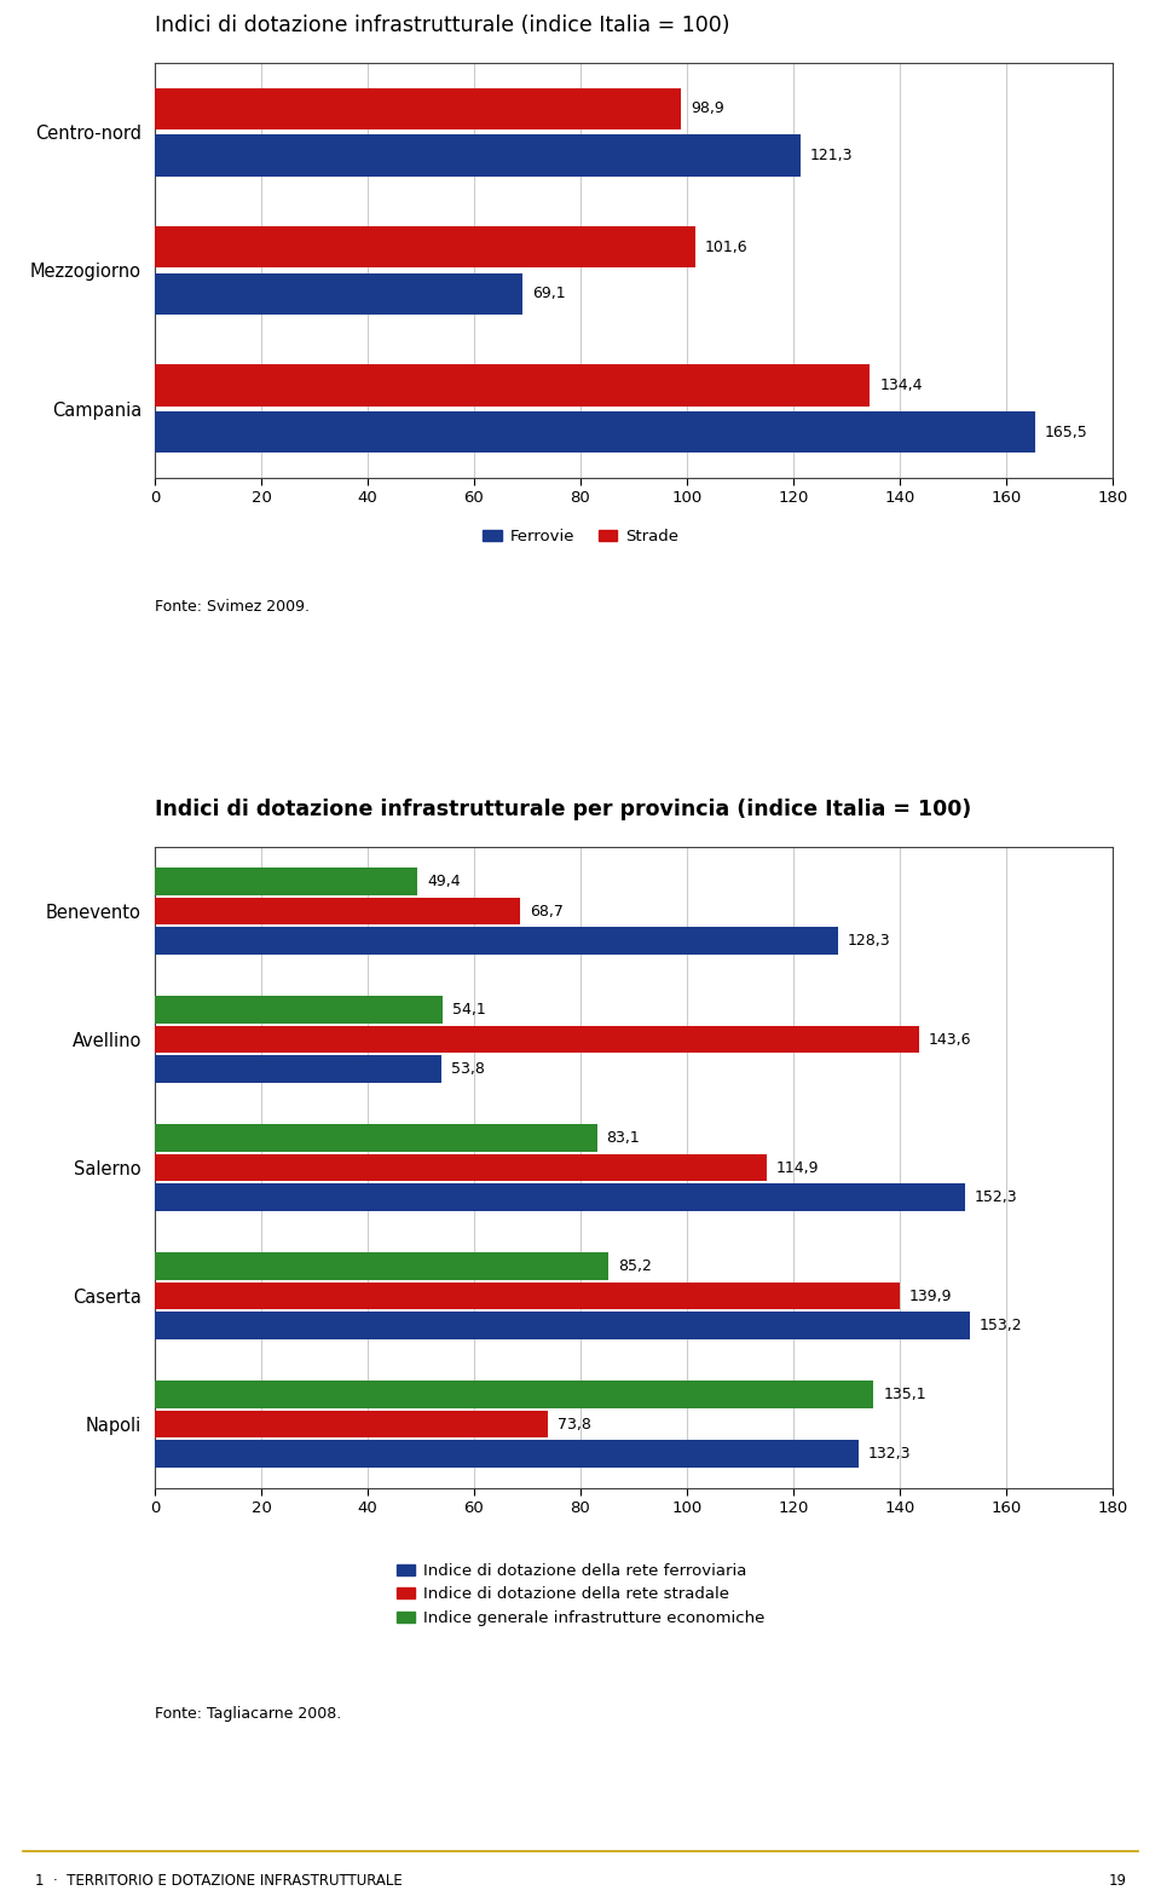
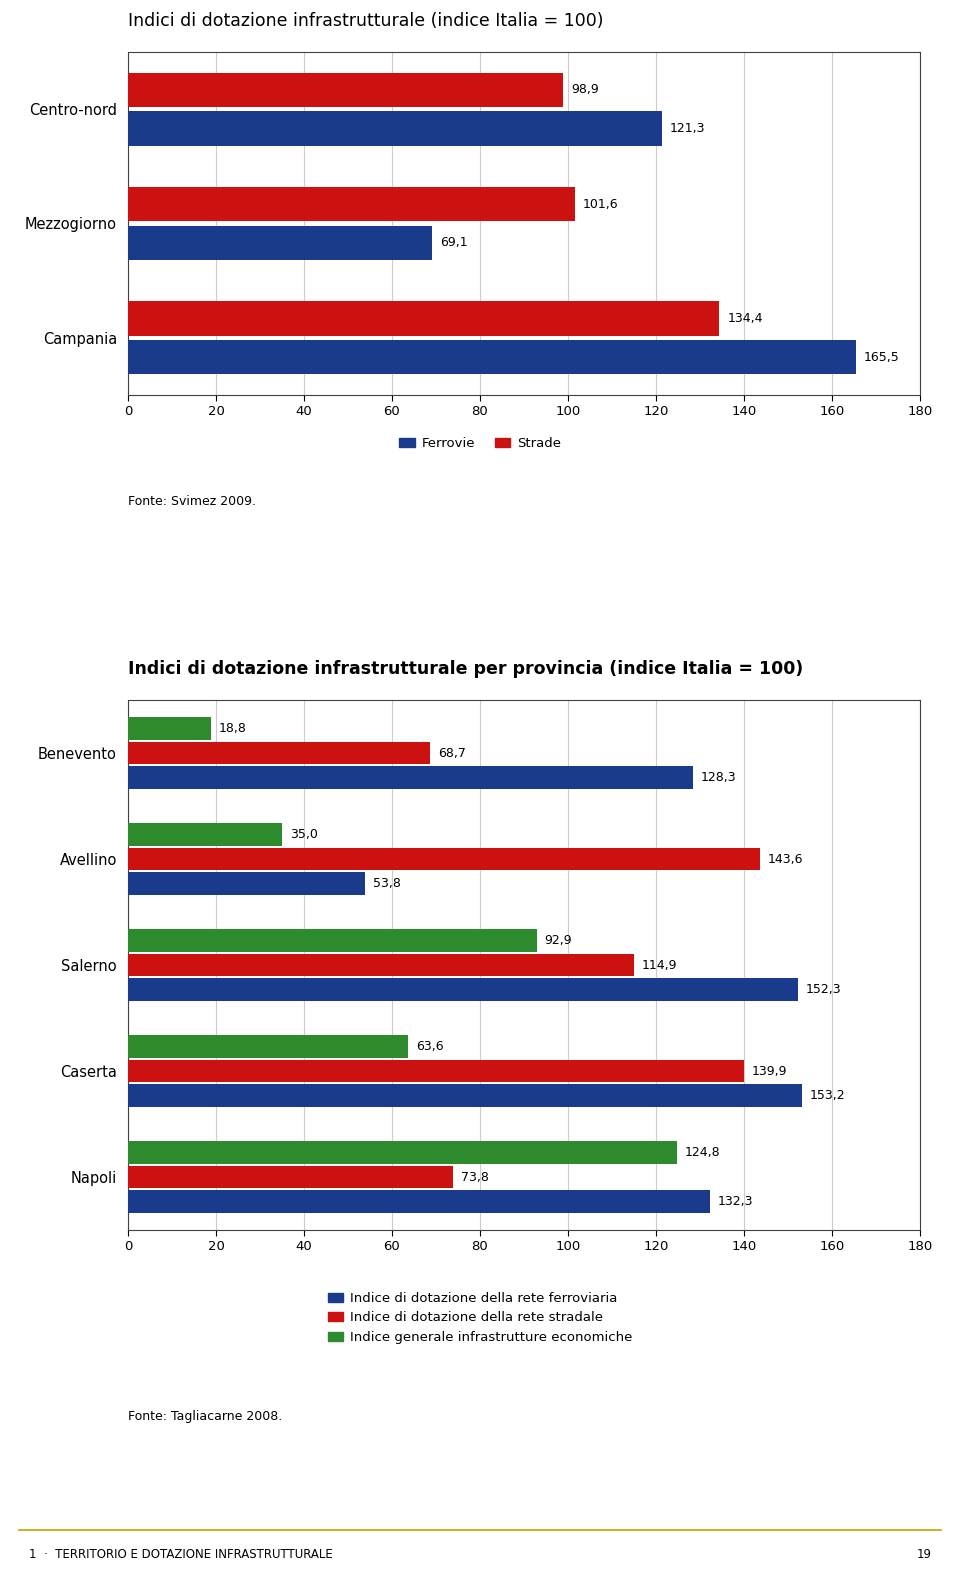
Indice generale infrastrutture economiche/Benevento: 49,4 -> 18,8
Indice generale infrastrutture economiche/Avellino: 54,1 -> 35,0
Indice generale infrastrutture economiche/Salerno: 83,1 -> 92,9
Indice generale infrastrutture economiche/Caserta: 85,2 -> 63,6
Indice generale infrastrutture economiche/Napoli: 135,1 -> 124,8
